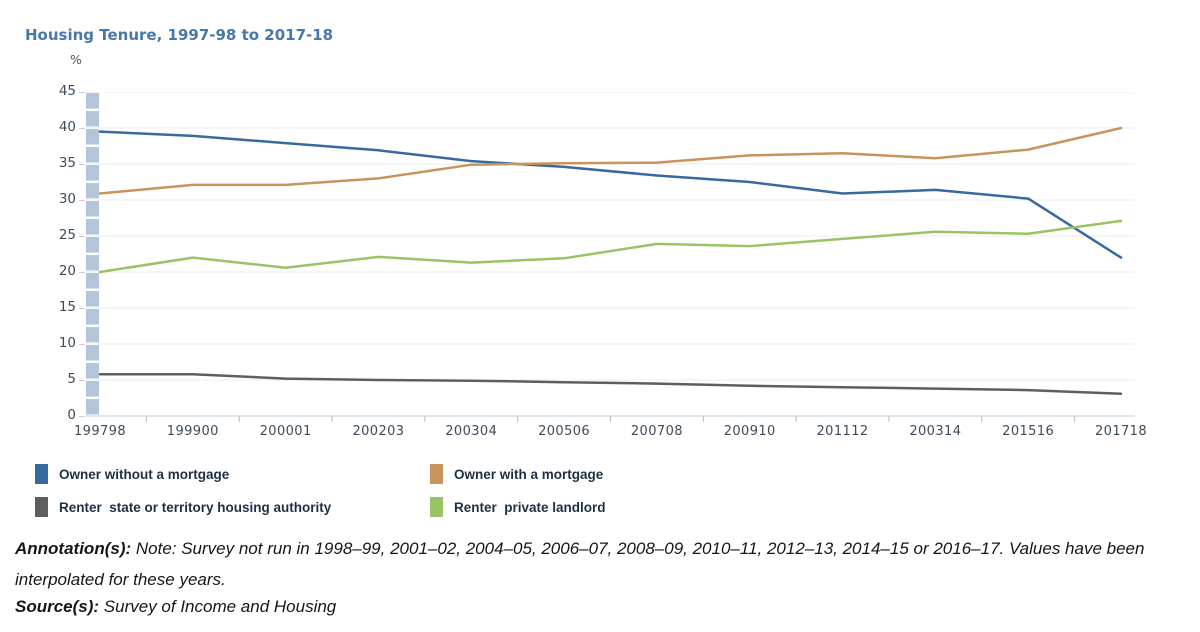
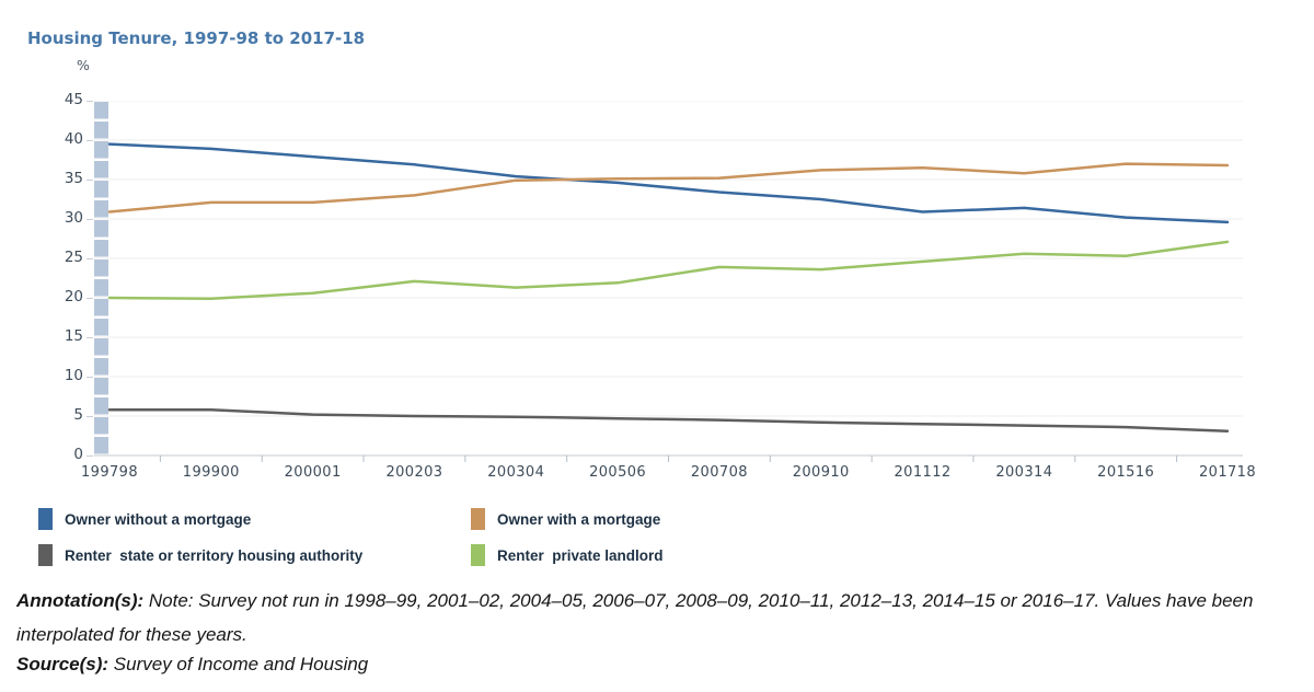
Renter private landlord/199900: 22 -> 20
Owner without a mortgage/201718: 22 -> 30
Owner with a mortgage/201718: 40 -> 37
